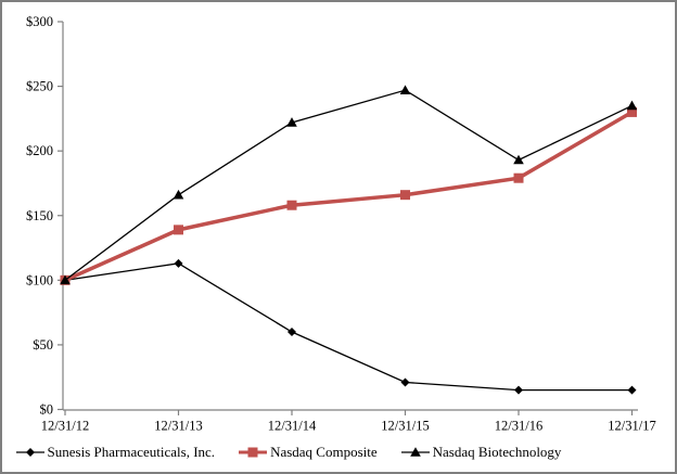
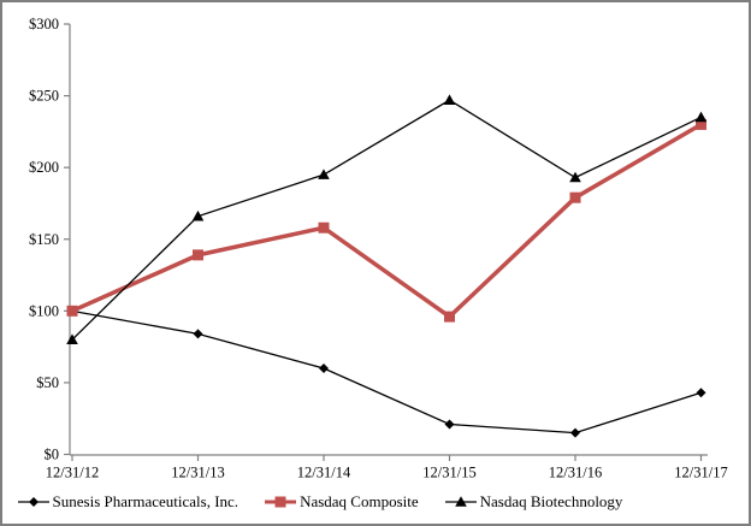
Nasdaq Biotechnology/12/31/12: $100 -> $80
Sunesis Pharmaceuticals, Inc./12/31/13: $113 -> $84
Nasdaq Biotechnology/12/31/14: $222 -> $195
Nasdaq Composite/12/31/15: $166 -> $96
Sunesis Pharmaceuticals, Inc./12/31/17: $15 -> $43
